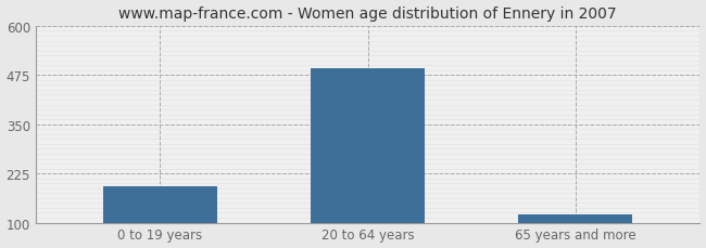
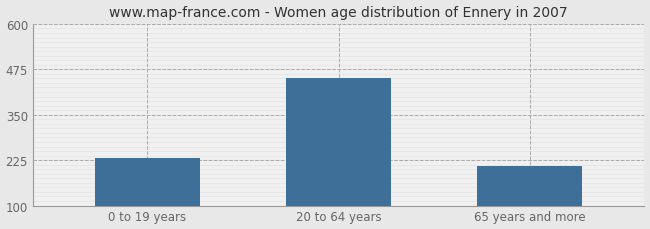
0 to 19 years: 193 -> 230
20 to 64 years: 492 -> 450
65 years and more: 122 -> 210
